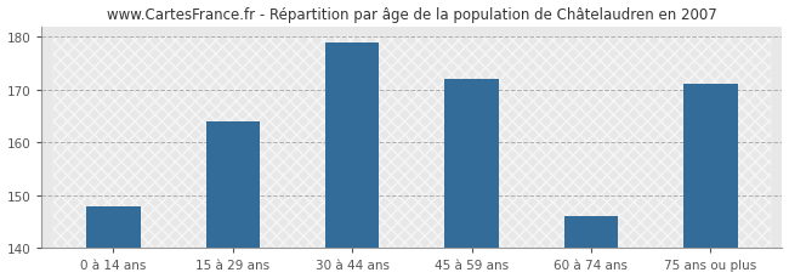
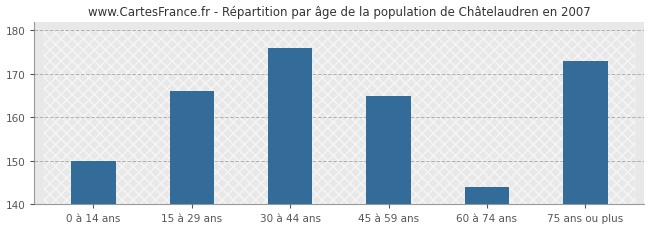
0 à 14 ans: 148 -> 150
15 à 29 ans: 164 -> 166
30 à 44 ans: 179 -> 176
45 à 59 ans: 172 -> 165
60 à 74 ans: 146 -> 144
75 ans ou plus: 171 -> 173
